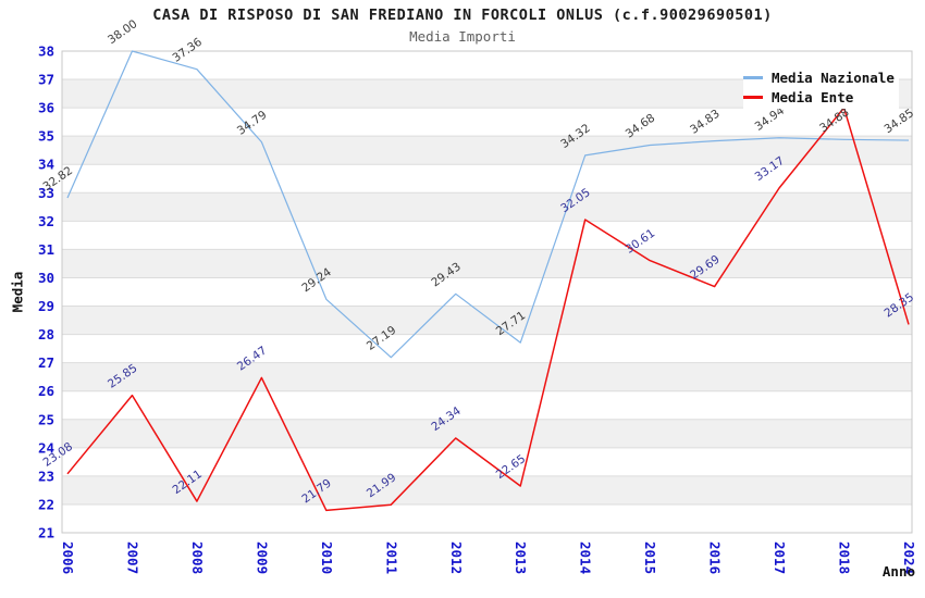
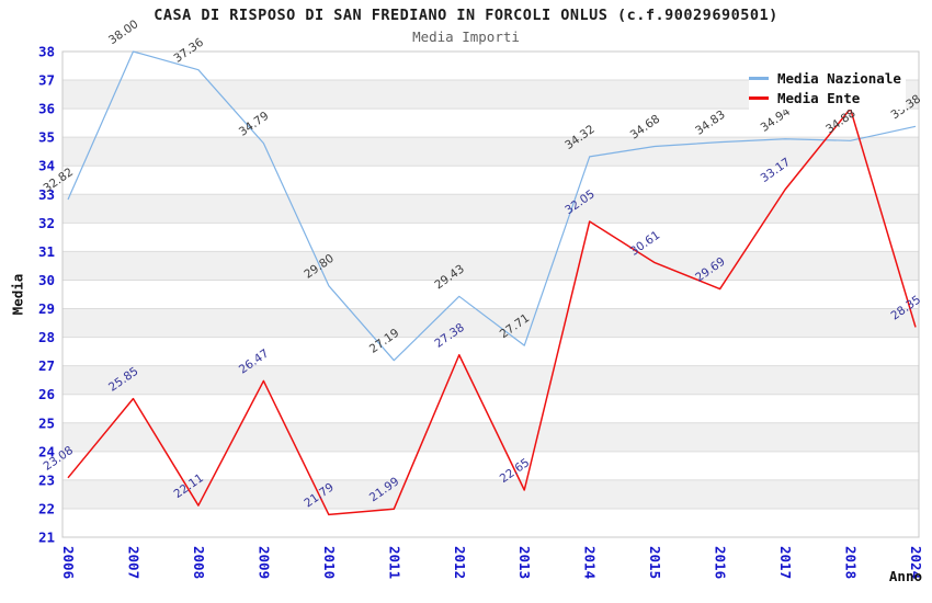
Media Nazionale/2010: 29.24 -> 29.80
Media Ente/2012: 24.34 -> 27.38
Media Nazionale/2024: 34.85 -> 35.38
